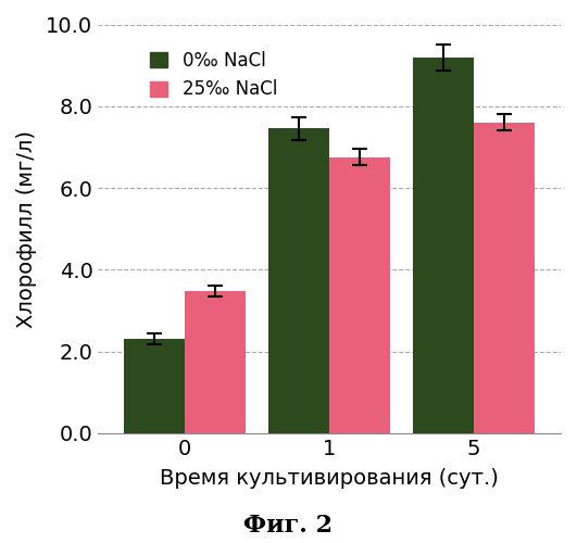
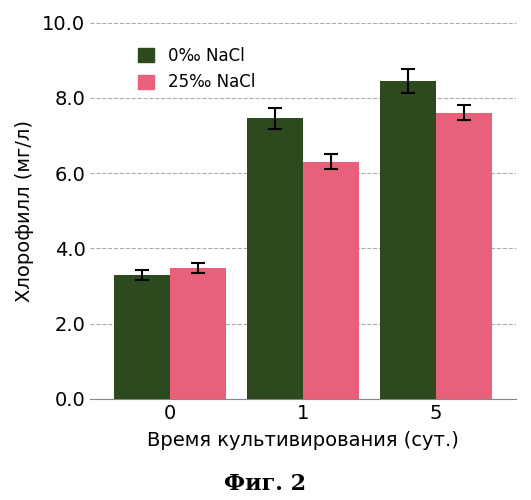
0‰⁠ NaCl/0: 2.30 -> 3.30
25‰⁠ NaCl/1: 6.75 -> 6.30
0‰⁠ NaCl/5: 9.20 -> 8.45
